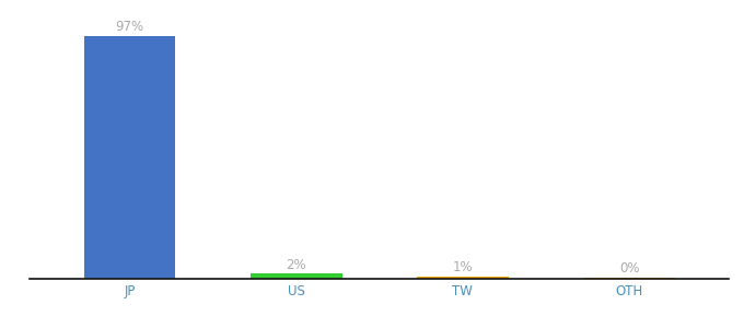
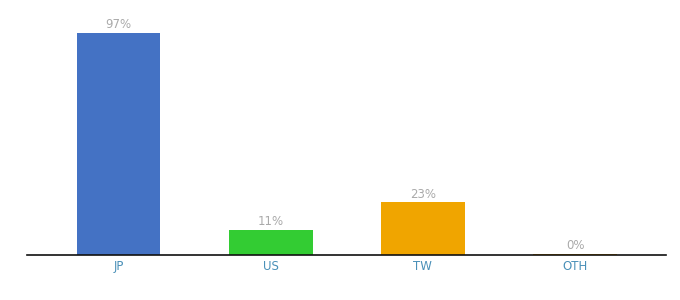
US: 2% -> 11%
TW: 1% -> 23%
